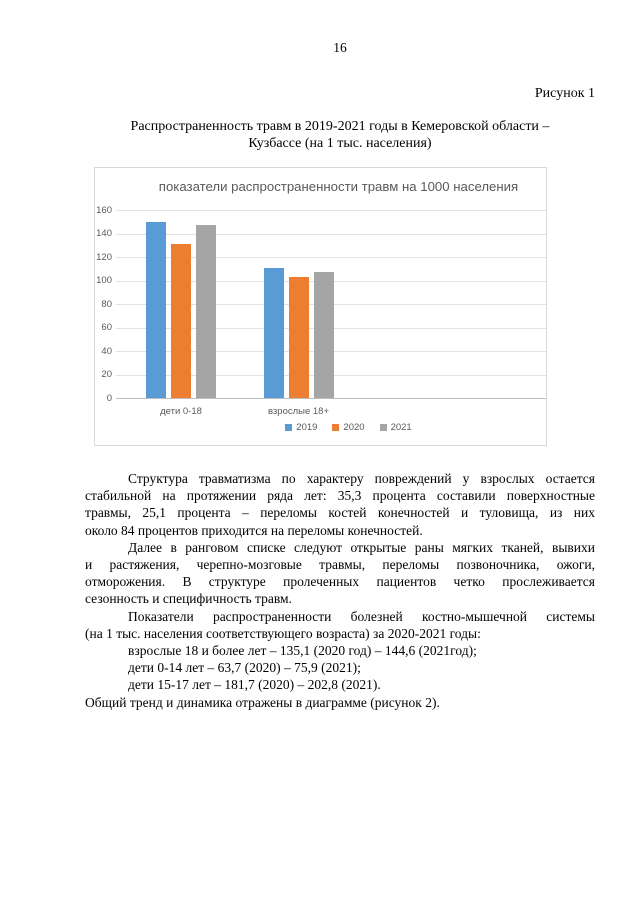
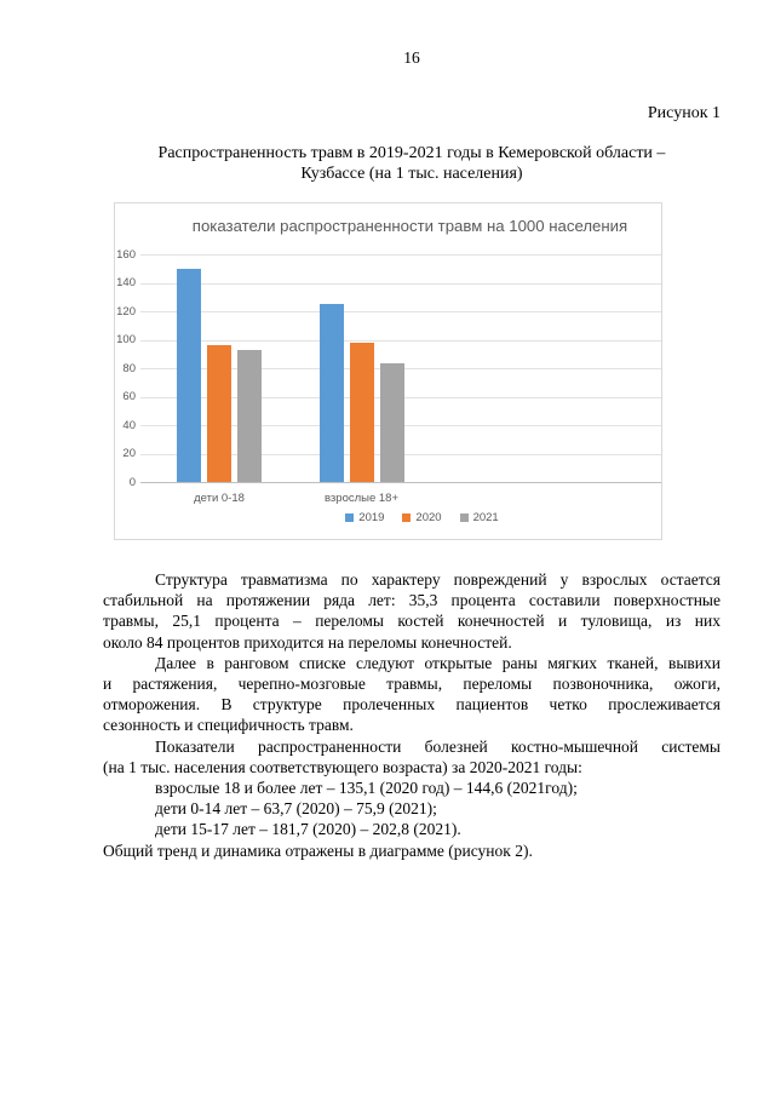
2020/дети 0-18: 131 -> 96
2021/дети 0-18: 147 -> 93
2019/взрослые 18+: 111 -> 125
2020/взрослые 18+: 103 -> 98
2021/взрослые 18+: 107 -> 83
